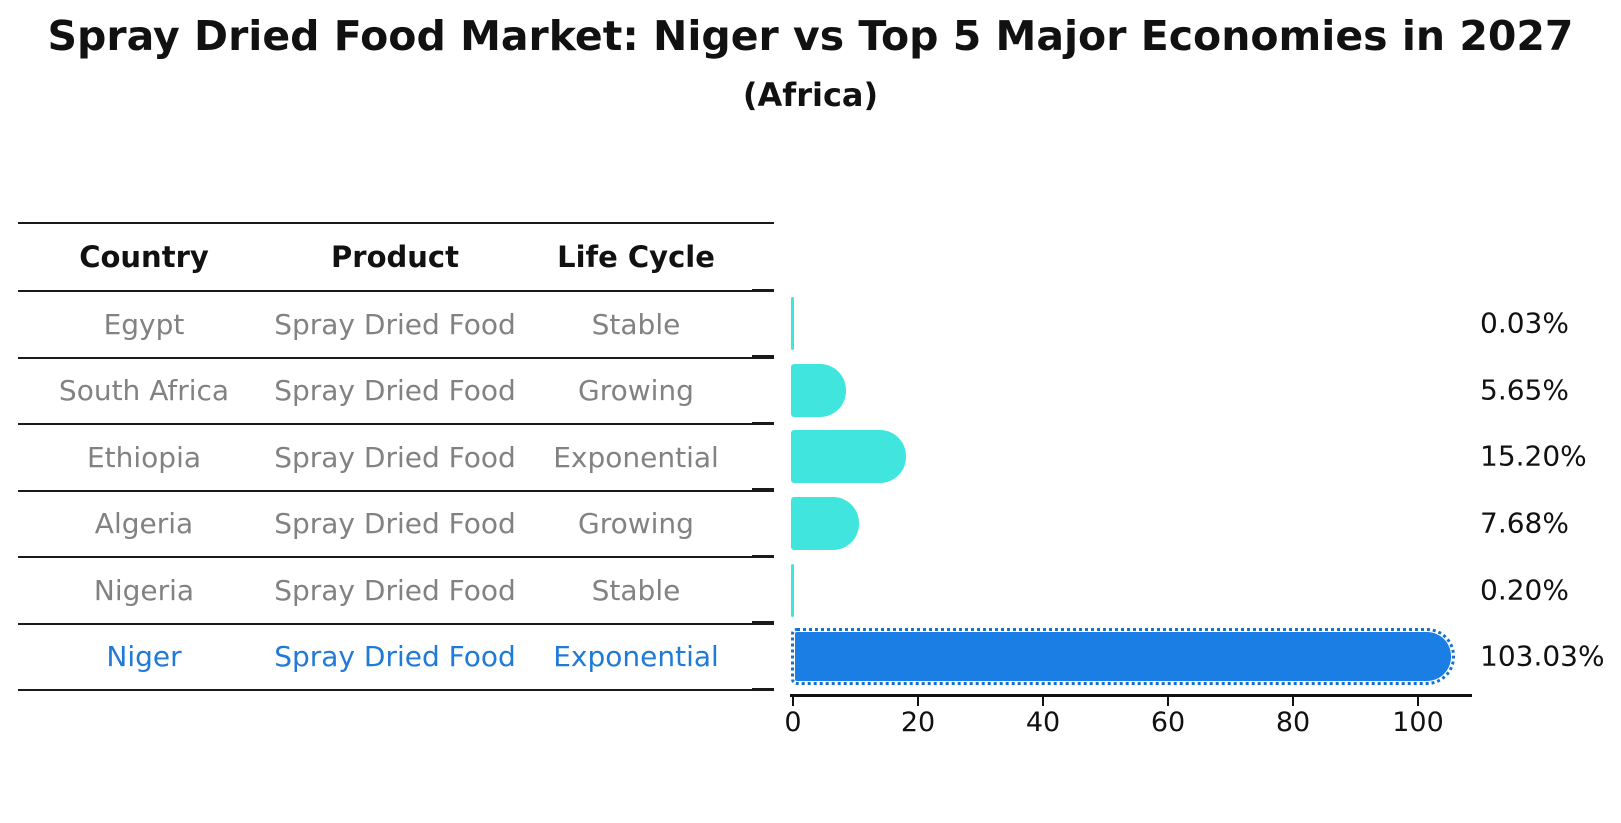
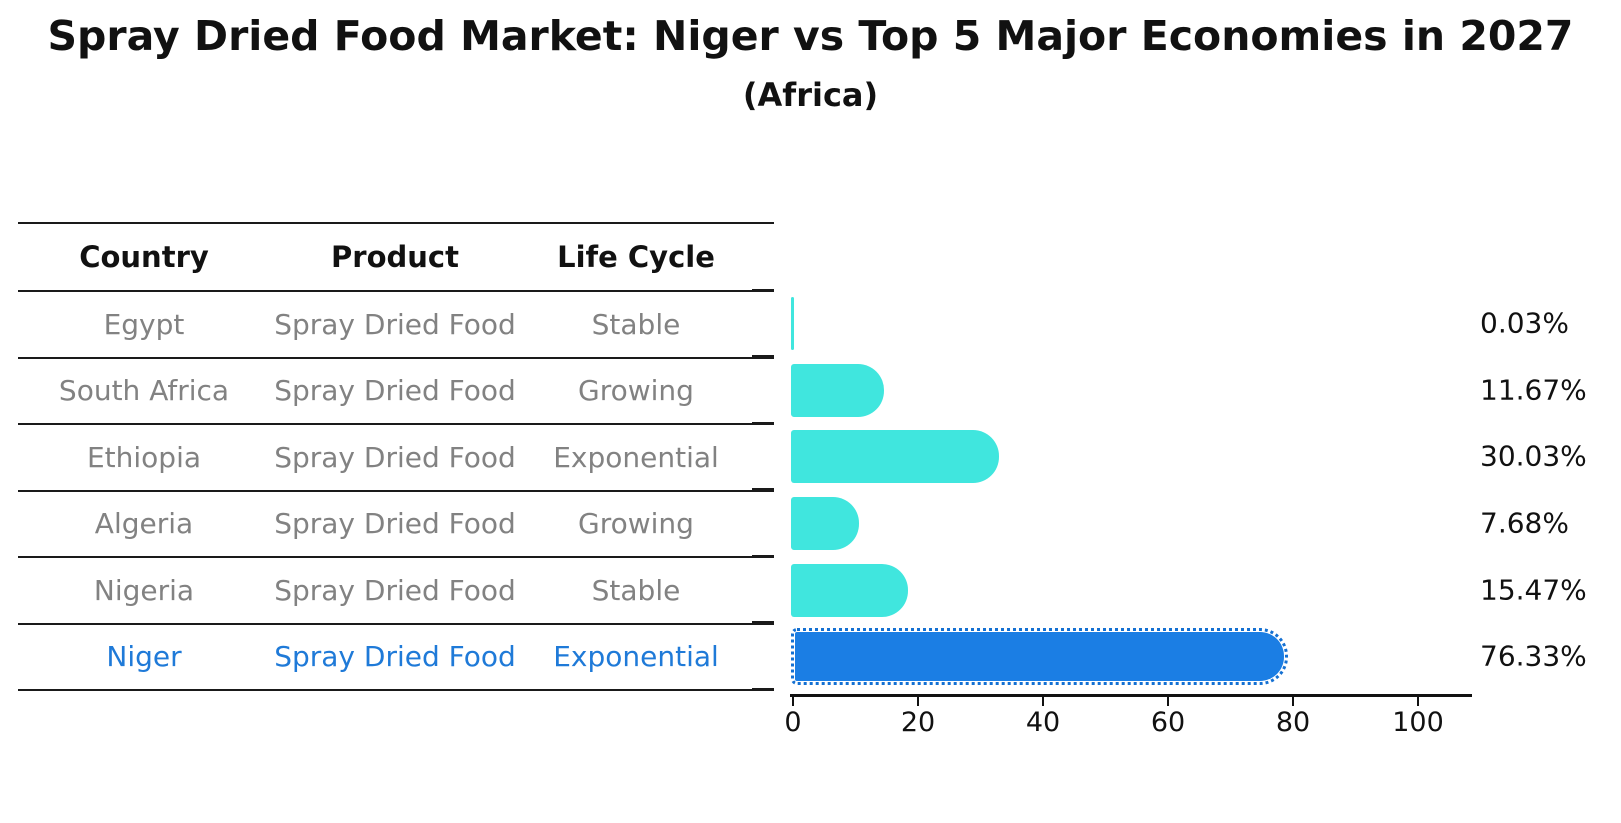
South Africa: 5.65% -> 11.67%
Ethiopia: 15.20% -> 30.03%
Nigeria: 0.20% -> 15.47%
Niger: 103.03% -> 76.33%
